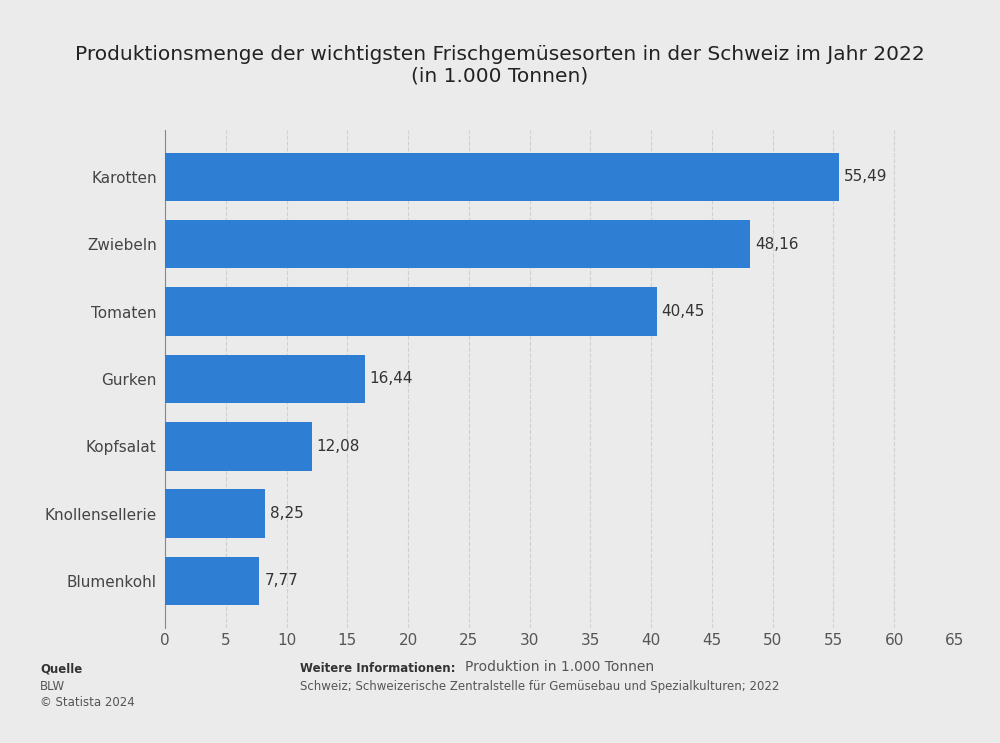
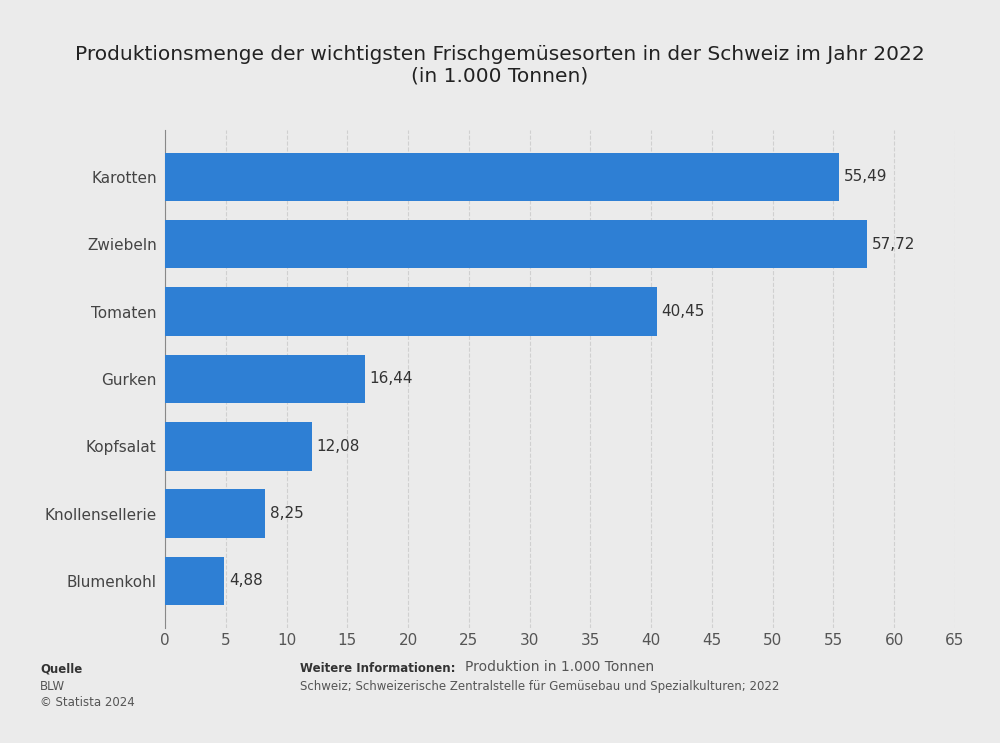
Zwiebeln: 48,16 -> 57,72
Blumenkohl: 7,77 -> 4,88
